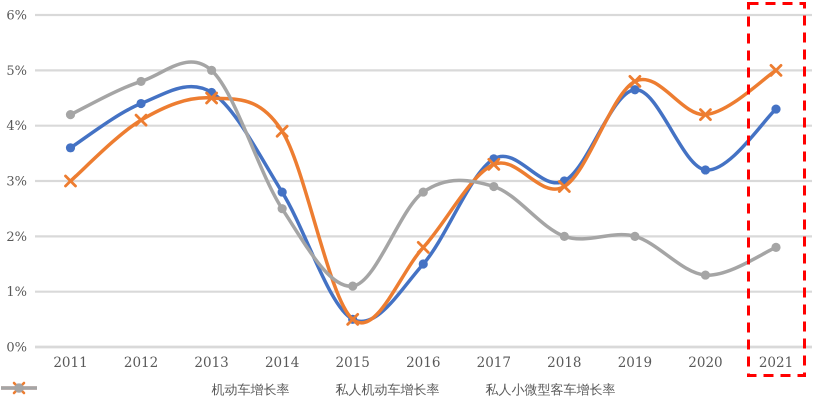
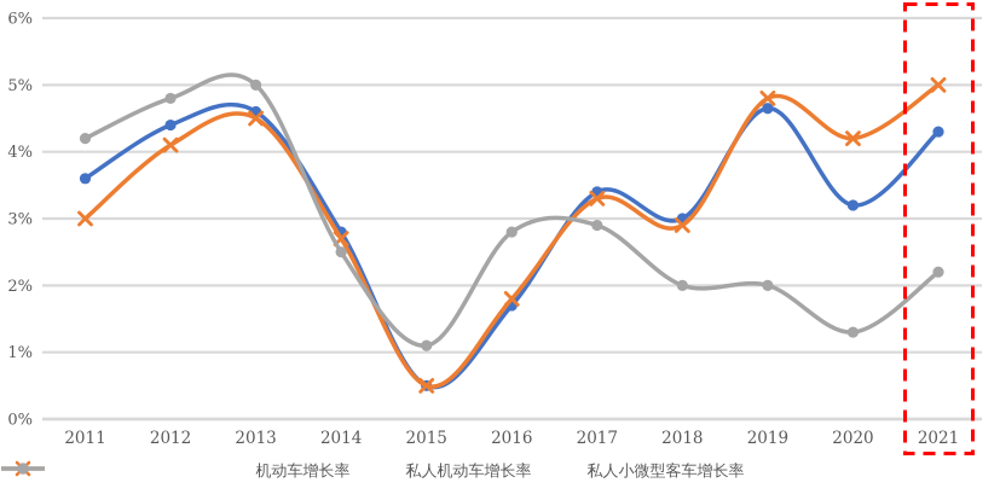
私人机动车增长率/2014: 3.9% -> 2.7%
机动车增长率/2016: 1.5% -> 1.7%
私人小微型客车增长率/2021: 1.8% -> 2.2%
